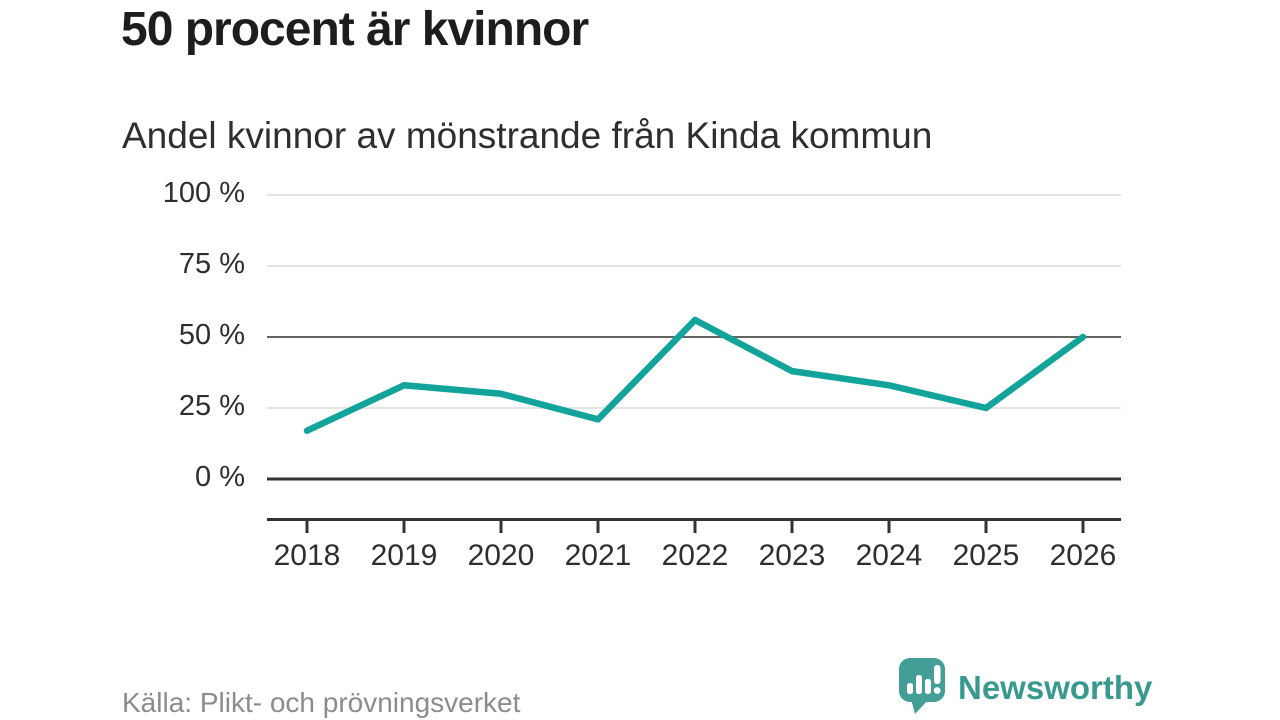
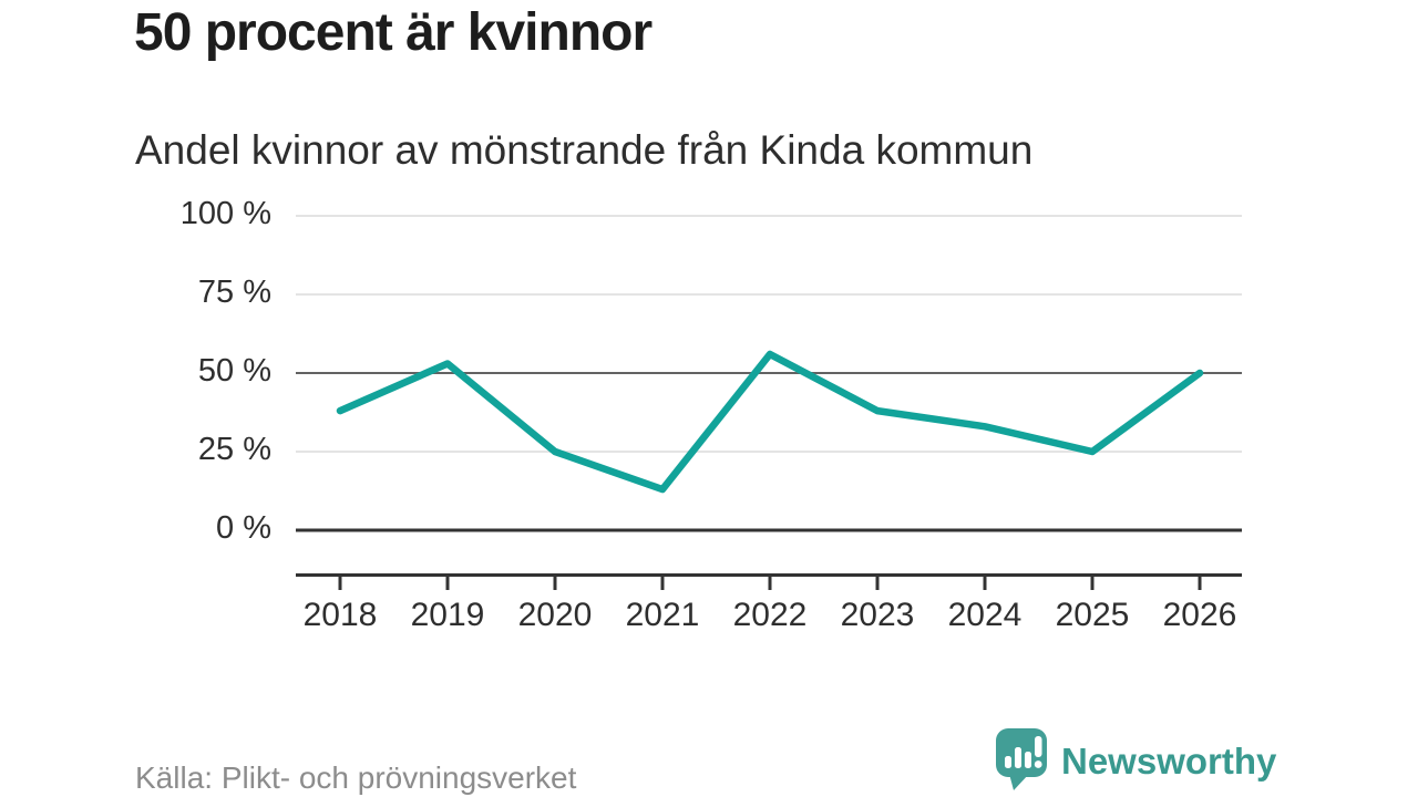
2018: 17% -> 38%
2019: 33% -> 53%
2020: 30% -> 25%
2021: 21% -> 13%
